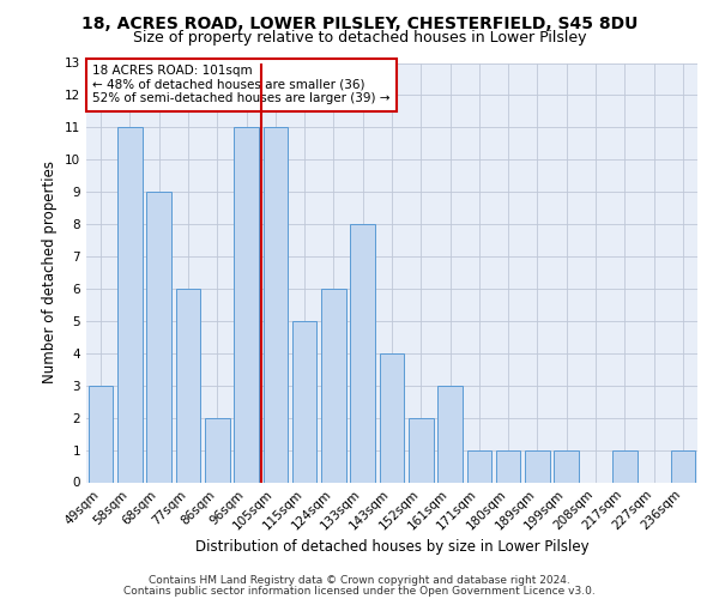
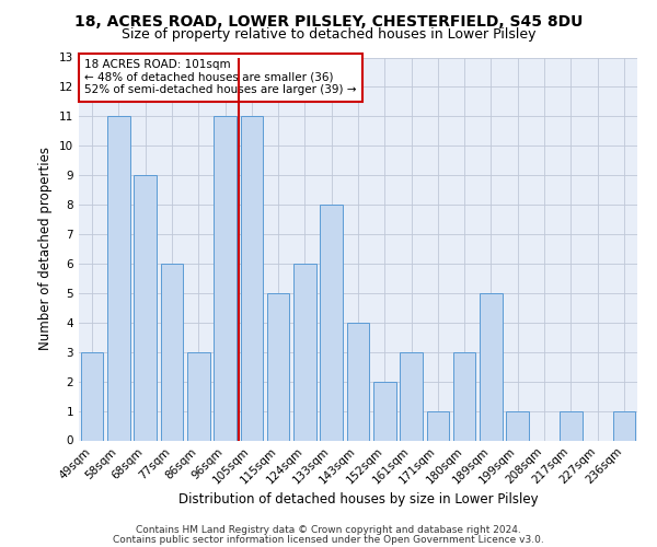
86sqm: 2 -> 3
180sqm: 1 -> 3
189sqm: 1 -> 5
